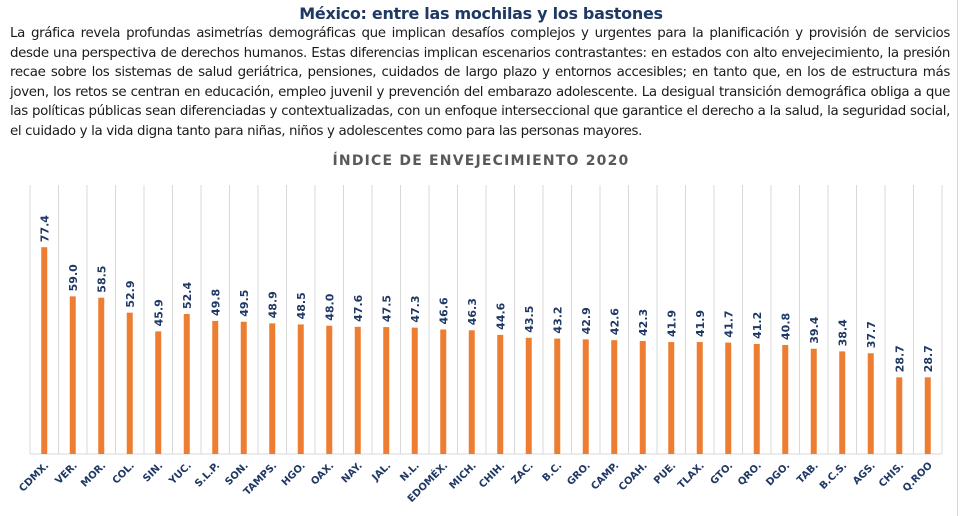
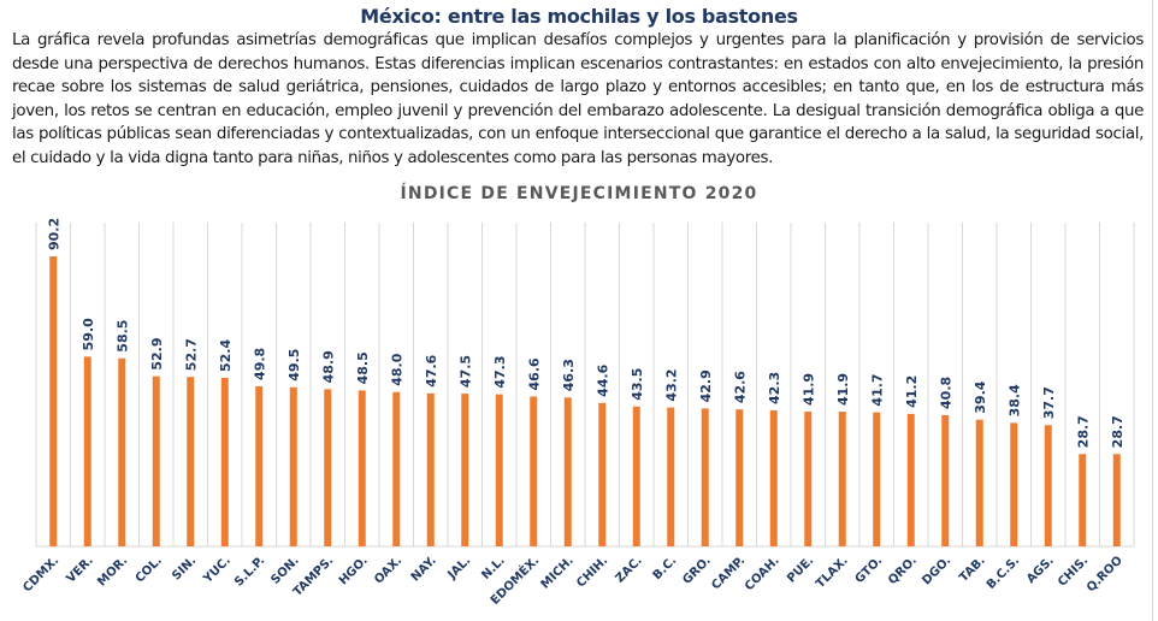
CDMX.: 77.4 -> 90.2
SIN.: 45.9 -> 52.7
